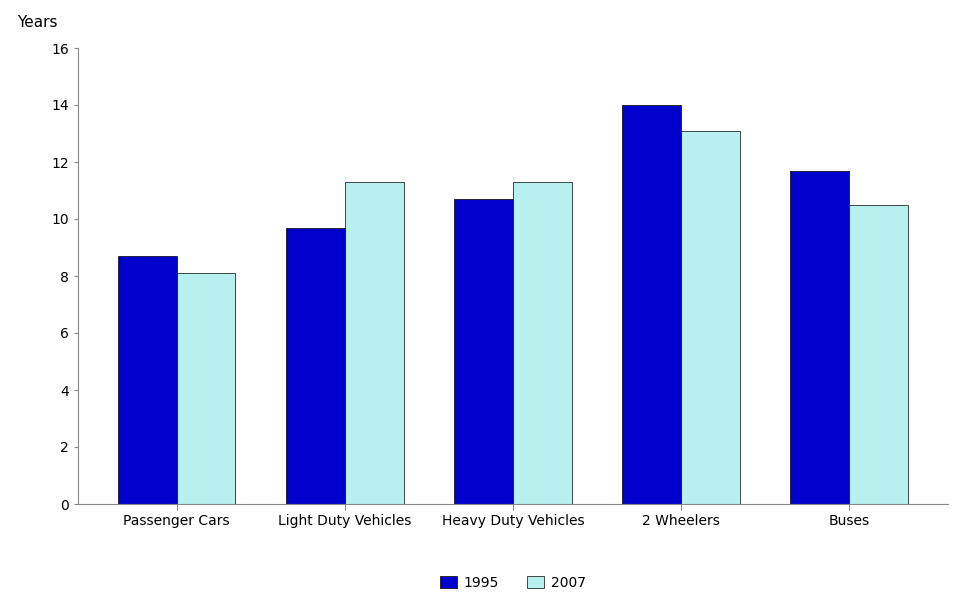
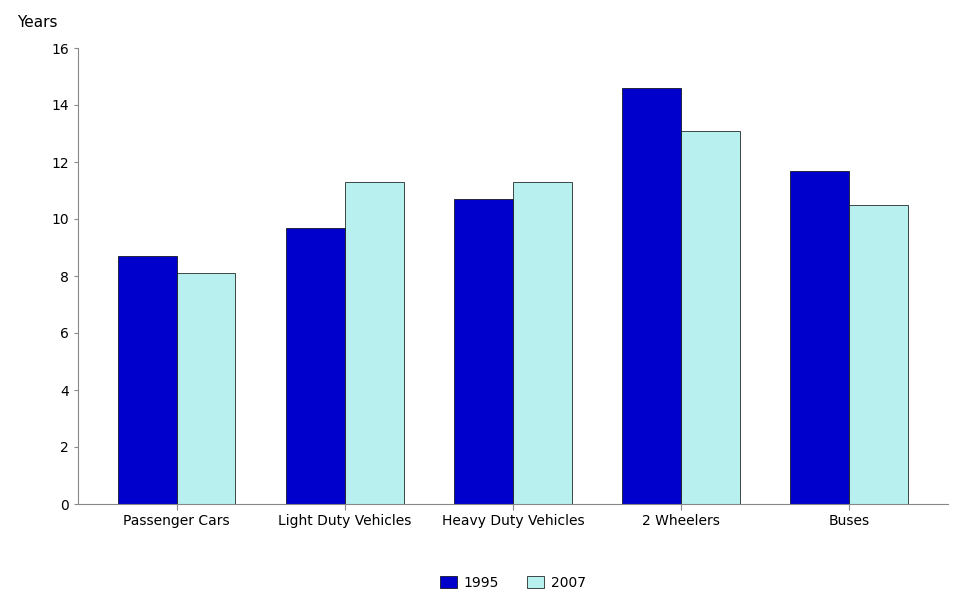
1995/2 Wheelers: 14.0 -> 14.6
